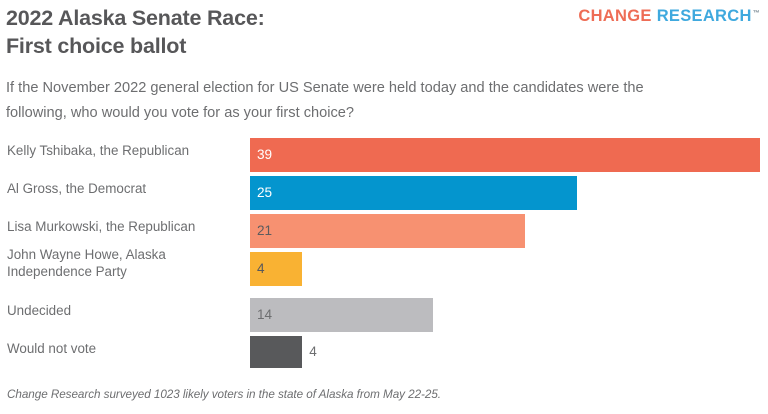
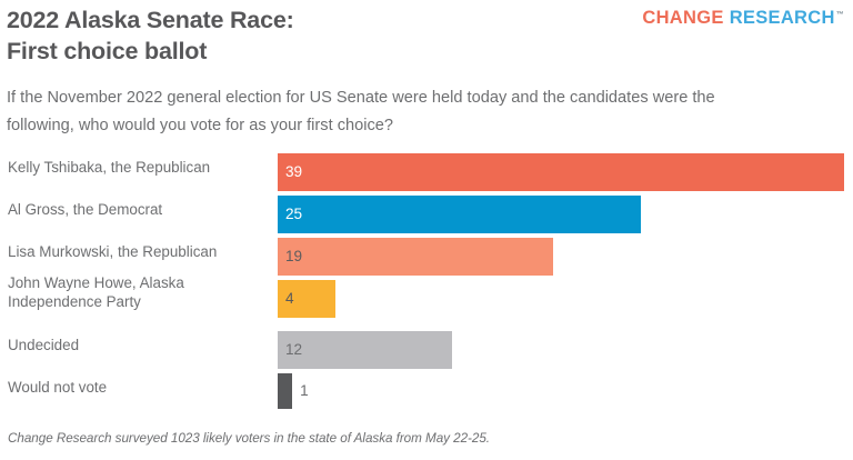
Lisa Murkowski, the Republican: 21 -> 19
Undecided: 14 -> 12
Would not vote: 4 -> 1
